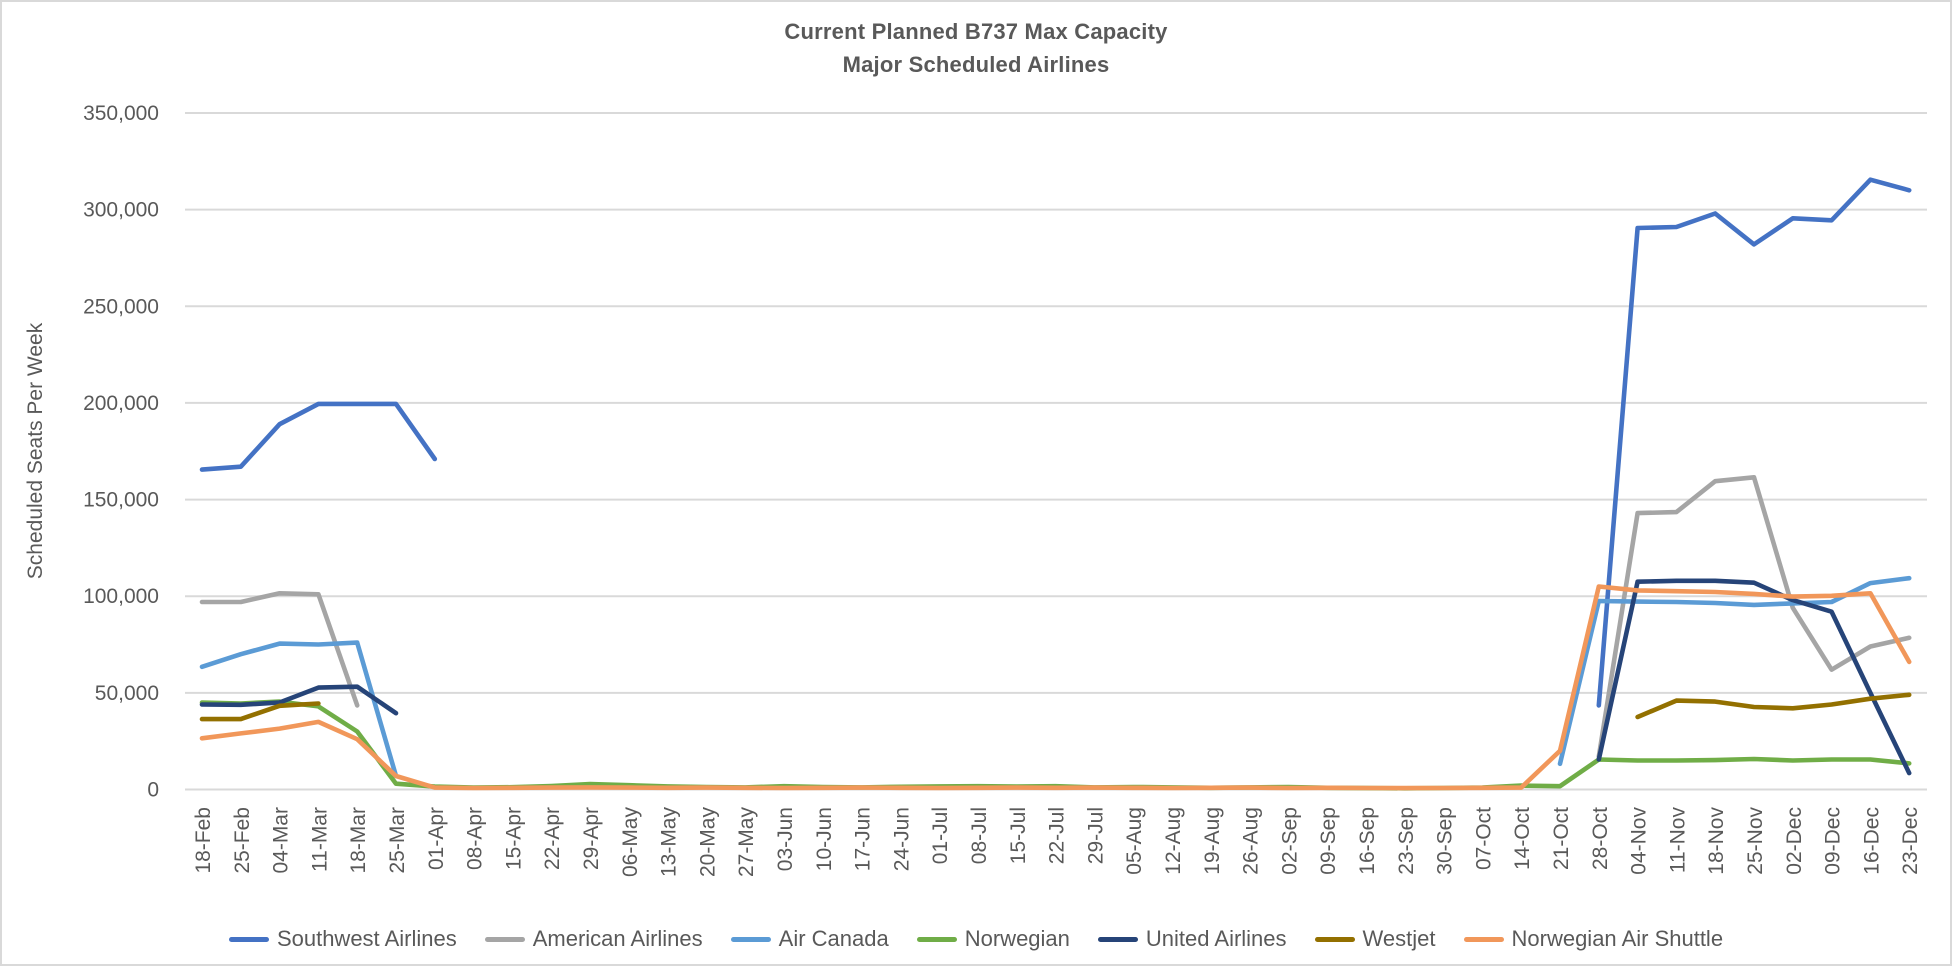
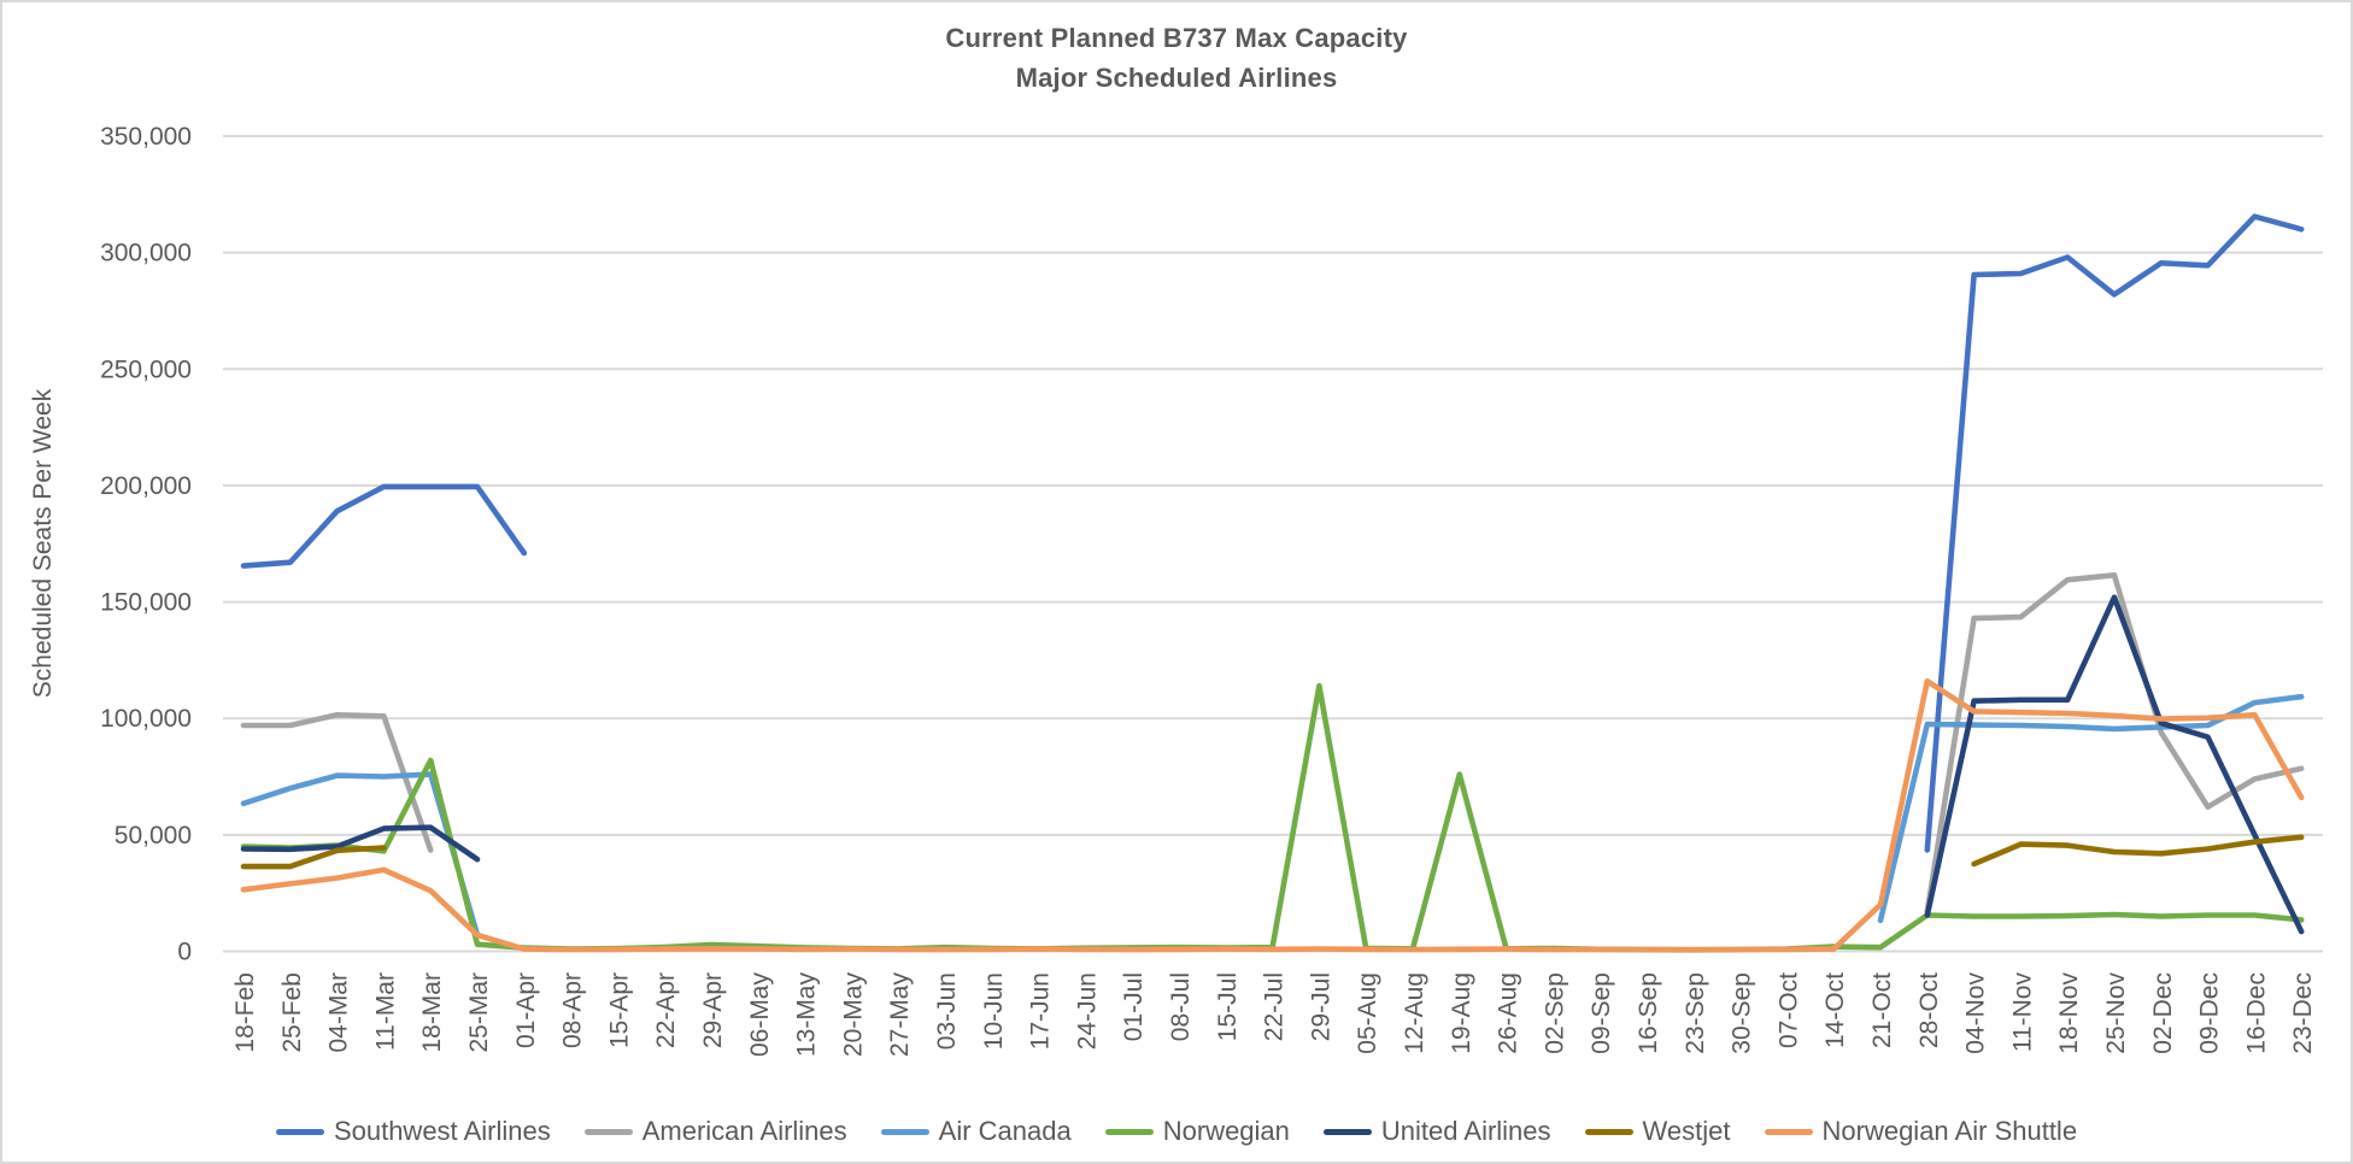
Norwegian/18-Mar: 30000 -> 82000
Norwegian/29-Jul: 1000 -> 114000
Norwegian/19-Aug: 1000 -> 76000
Norwegian Air Shuttle/28-Oct: 105000 -> 116000
United Airlines/25-Nov: 107000 -> 152000
